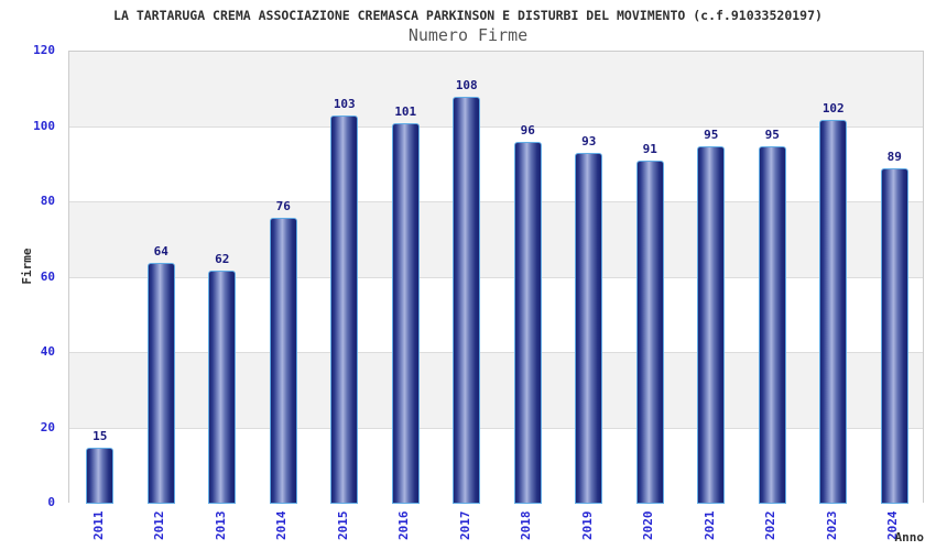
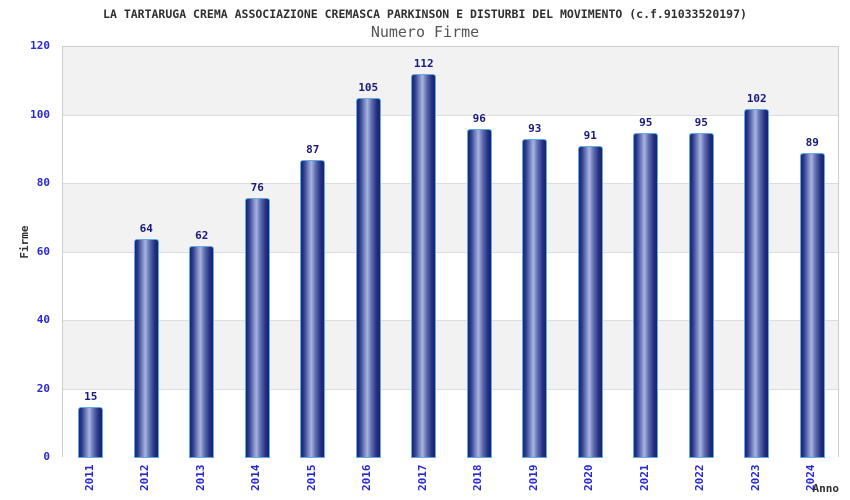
2015: 103 -> 87
2016: 101 -> 105
2017: 108 -> 112
